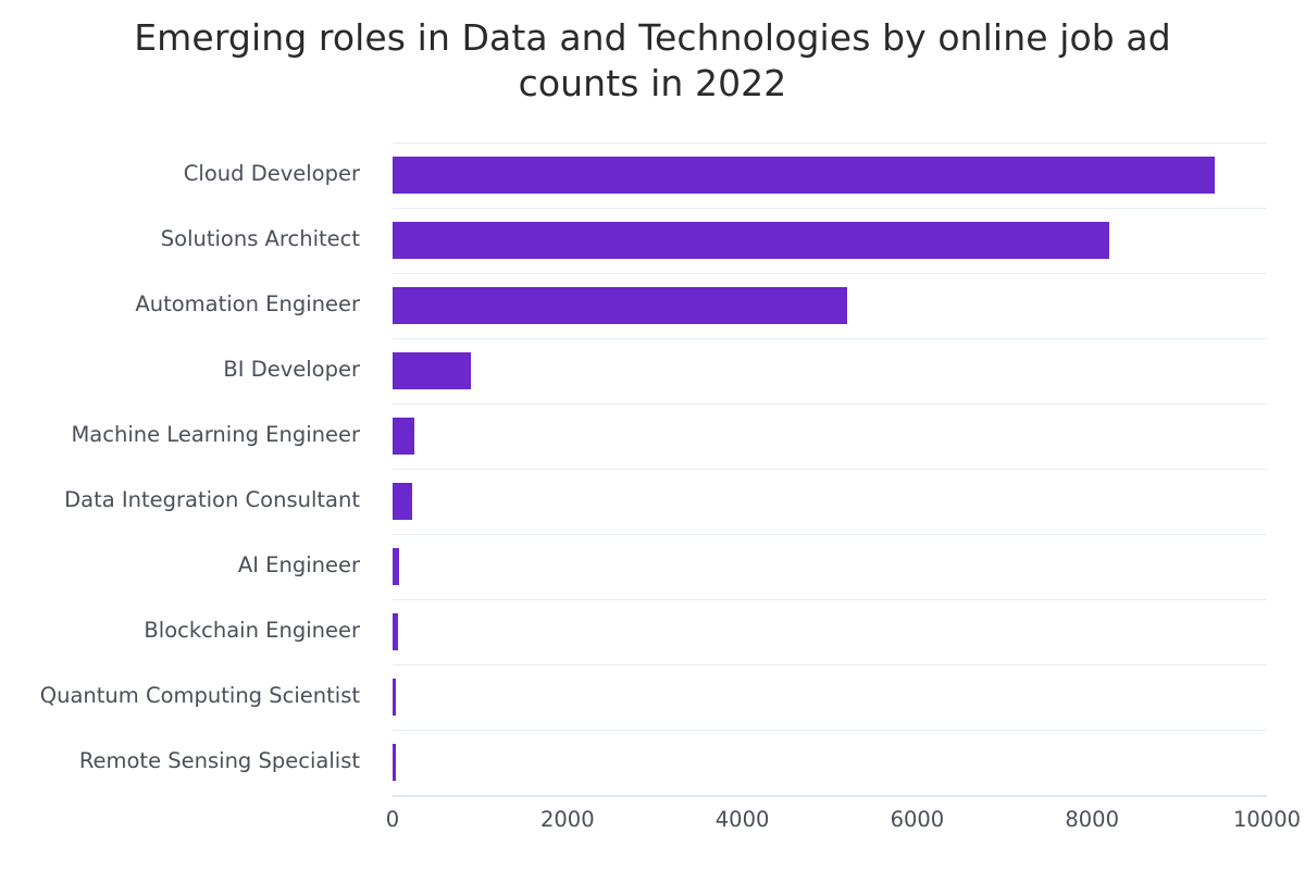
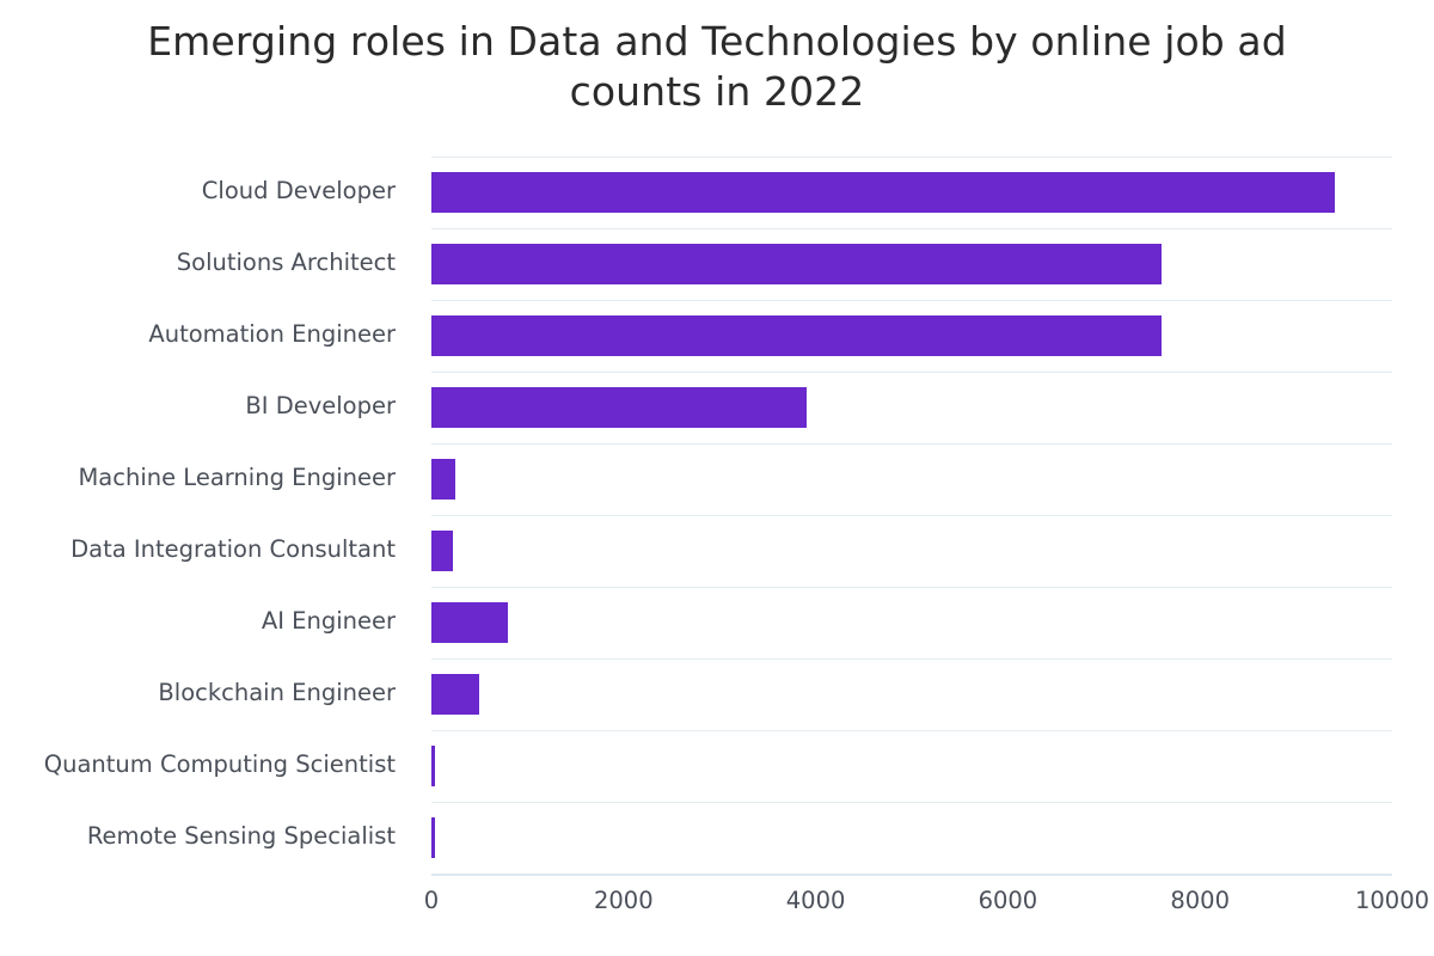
Solutions Architect: 8200 -> 7600
Automation Engineer: 5200 -> 7600
BI Developer: 900 -> 3900
AI Engineer: 100 -> 800
Blockchain Engineer: 100 -> 500
